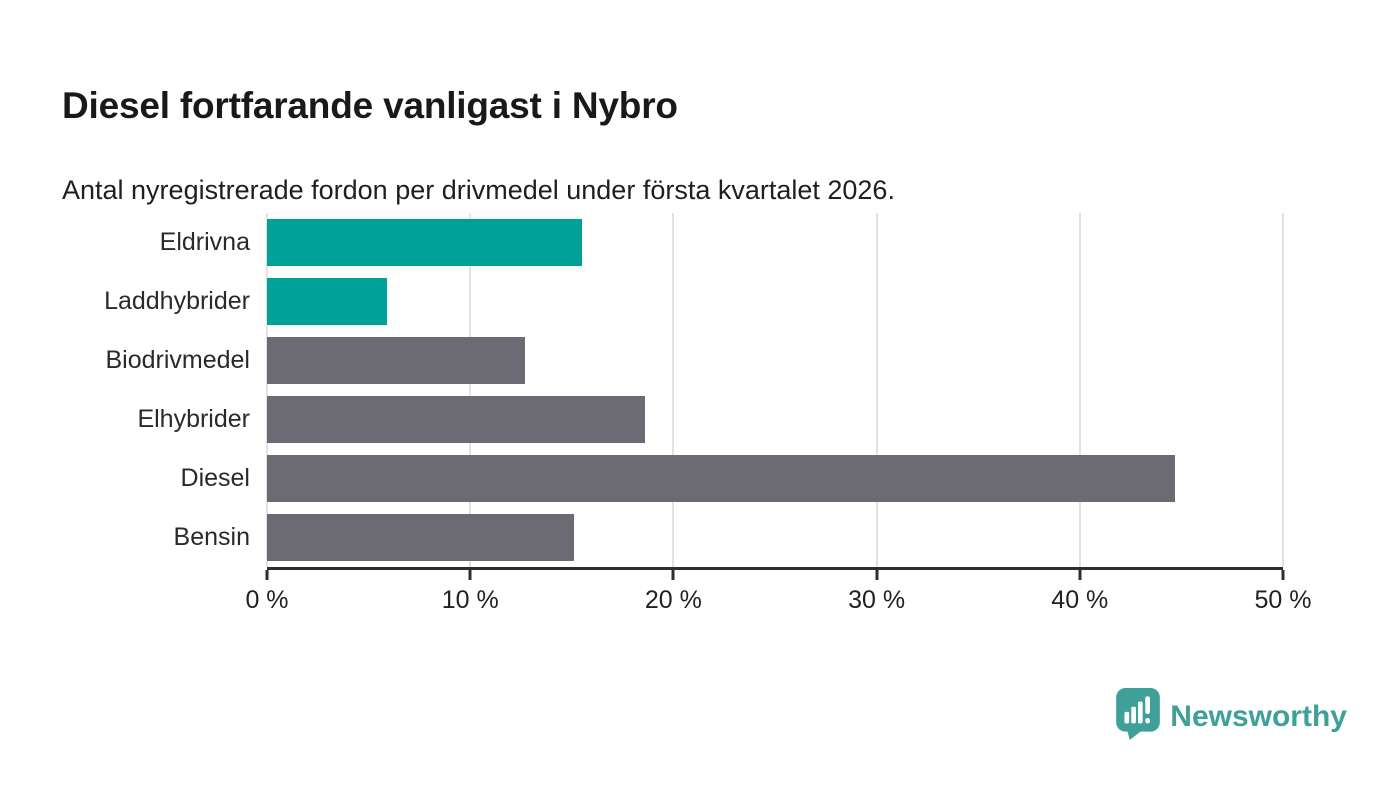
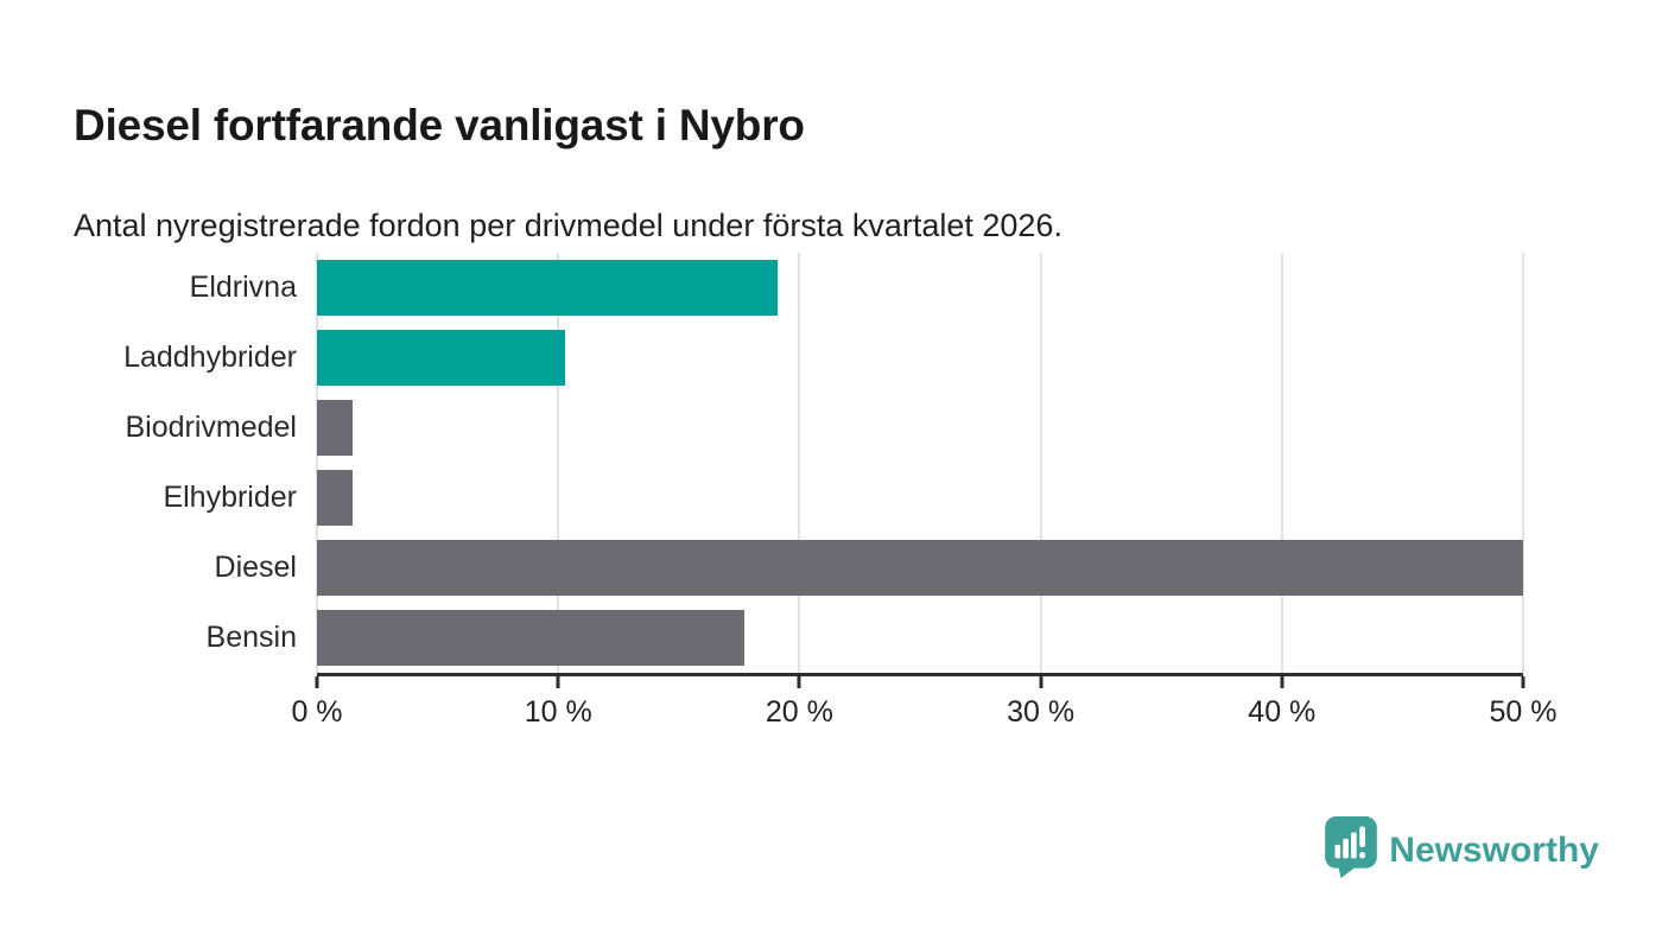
Eldrivna: 15.5% -> 19.1%
Laddhybrider: 5.9% -> 10.3%
Biodrivmedel: 12.7% -> 1.5%
Elhybrider: 18.6% -> 1.5%
Diesel: 44.7% -> 50.0%
Bensin: 15.1% -> 17.7%
